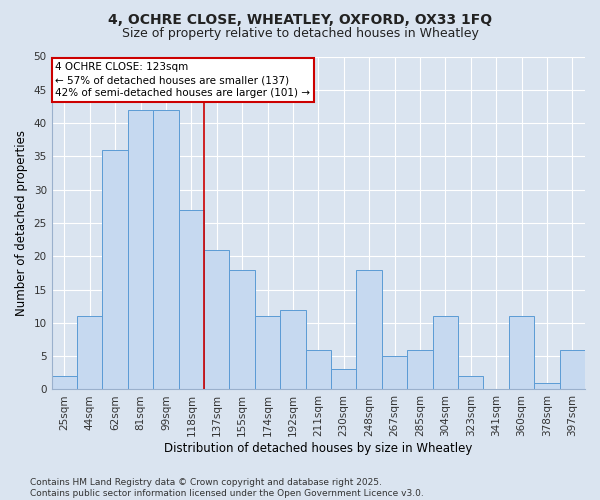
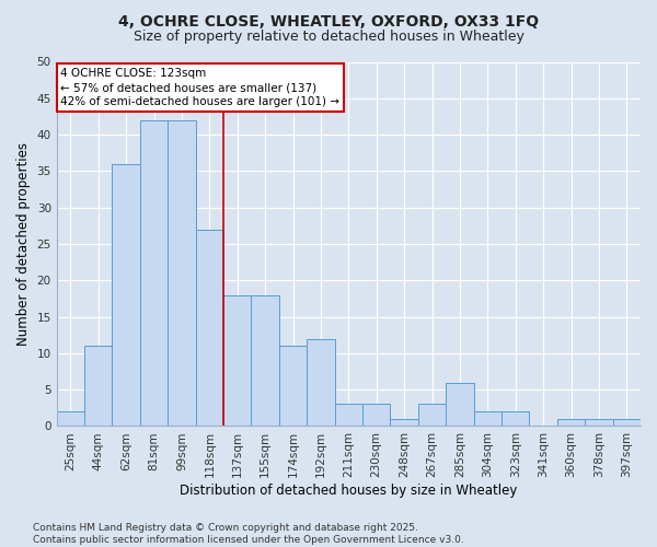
137sqm: 21 -> 18
211sqm: 6 -> 3
248sqm: 18 -> 1
267sqm: 5 -> 3
304sqm: 11 -> 2
360sqm: 11 -> 1
397sqm: 6 -> 1
